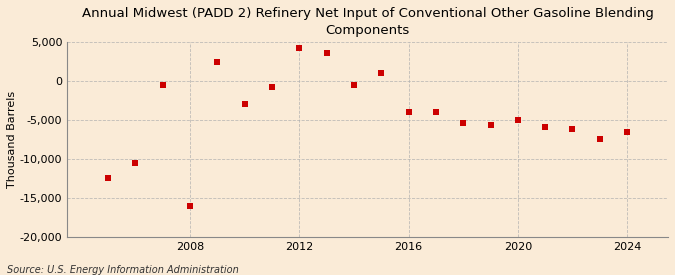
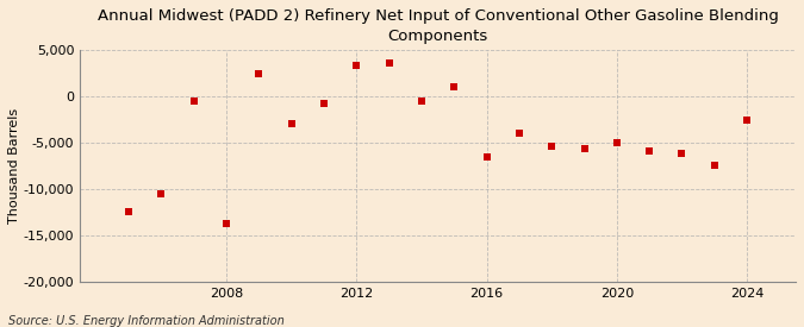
2008: -16,000 -> -13,800
2012: 4,200 -> 3,400
2016: -4,000 -> -6,600
2024: -6,500 -> -2,600
